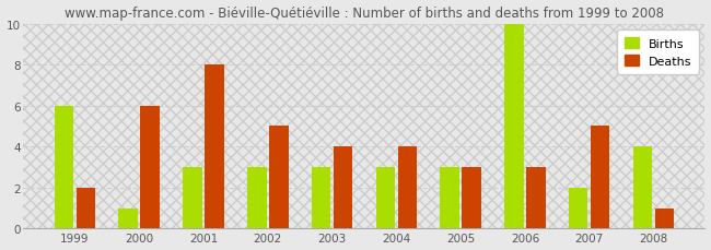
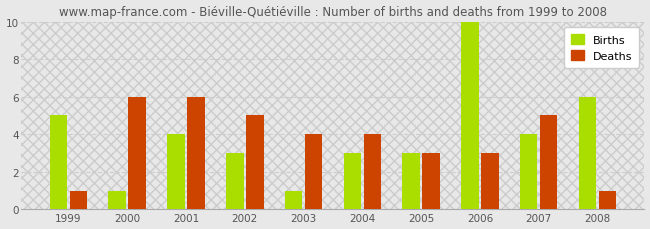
Births/1999: 6 -> 5
Deaths/1999: 2 -> 1
Births/2001: 3 -> 4
Deaths/2001: 8 -> 6
Births/2003: 3 -> 1
Births/2007: 2 -> 4
Births/2008: 4 -> 6
